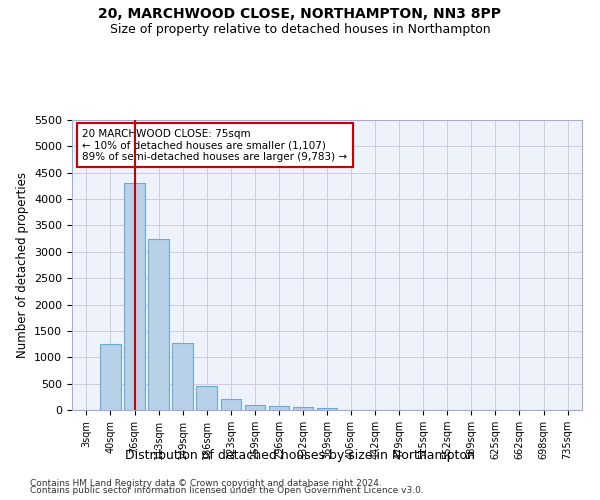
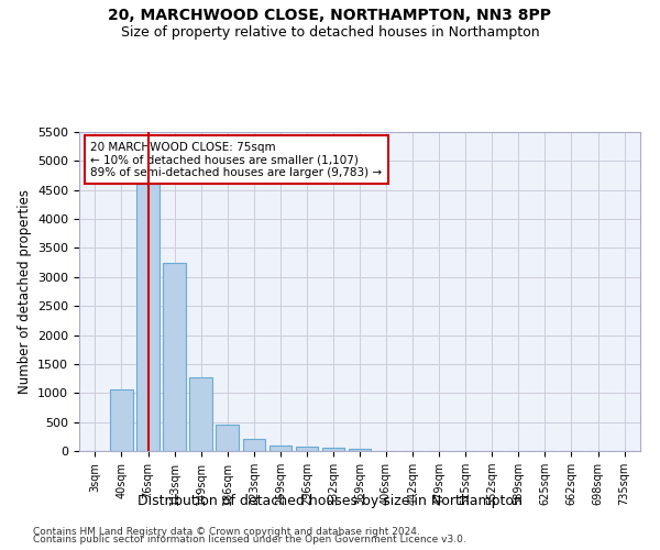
40sqm: 1250 -> 1060
76sqm: 4300 -> 4600
